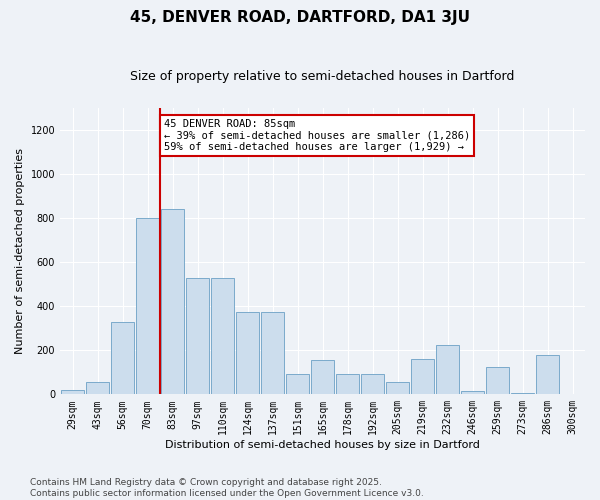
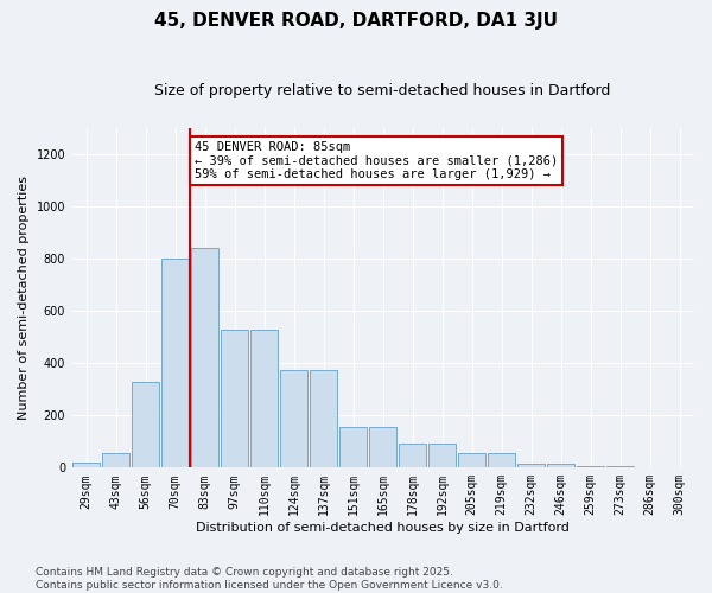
151sqm: 90 -> 155
219sqm: 160 -> 55
232sqm: 225 -> 15
259sqm: 125 -> 5
286sqm: 180 -> 2
